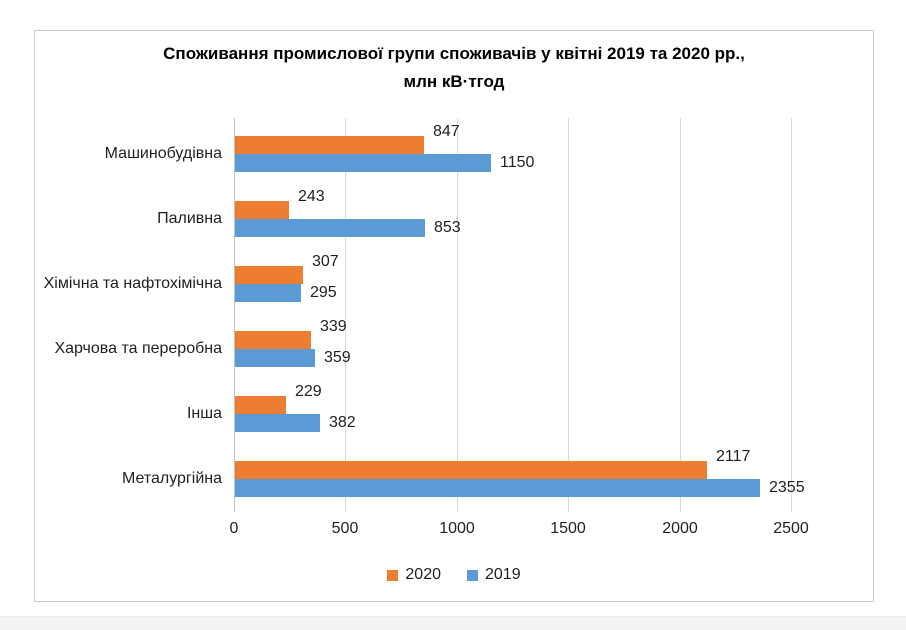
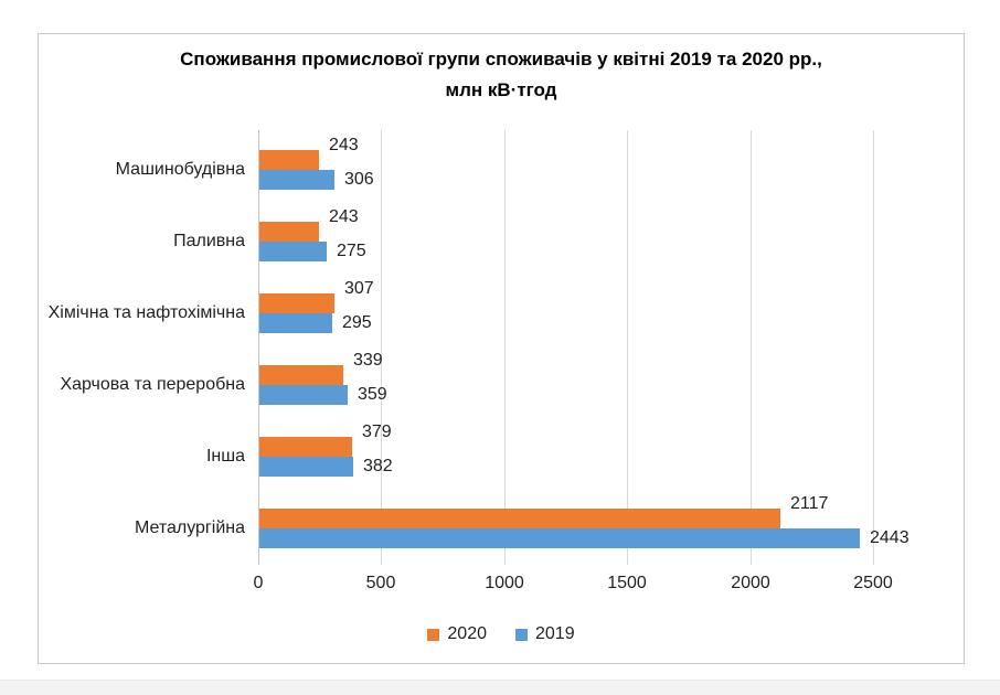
2020/Машинобудівна: 847 -> 243
2019/Машинобудівна: 1150 -> 306
2019/Паливна: 853 -> 275
2020/Інша: 229 -> 379
2019/Металургійна: 2355 -> 2443
